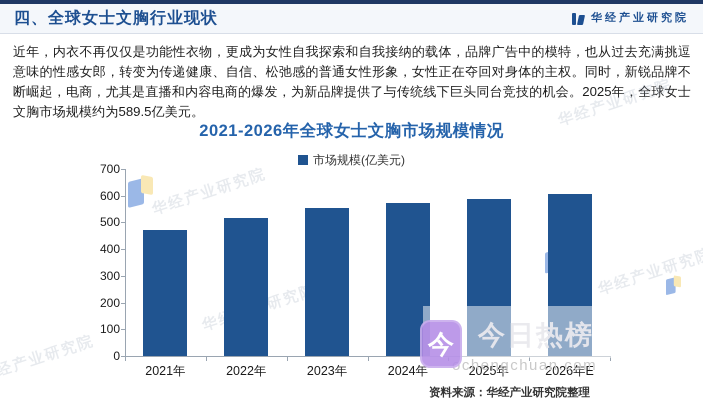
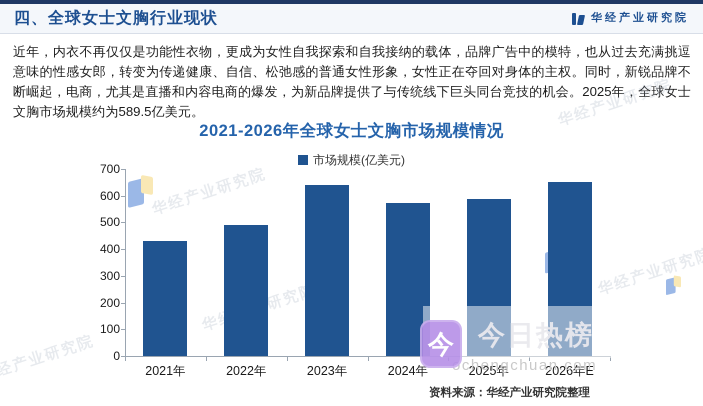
2021年: 470 -> 430
2022年: 520 -> 490
2023年: 550 -> 640
2026年E: 610 -> 650
